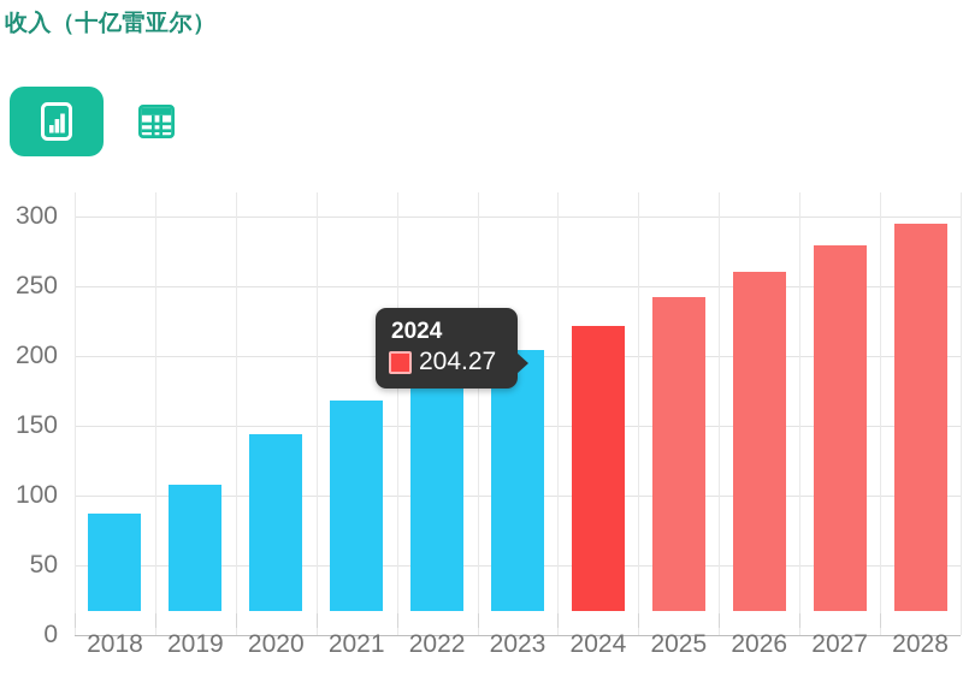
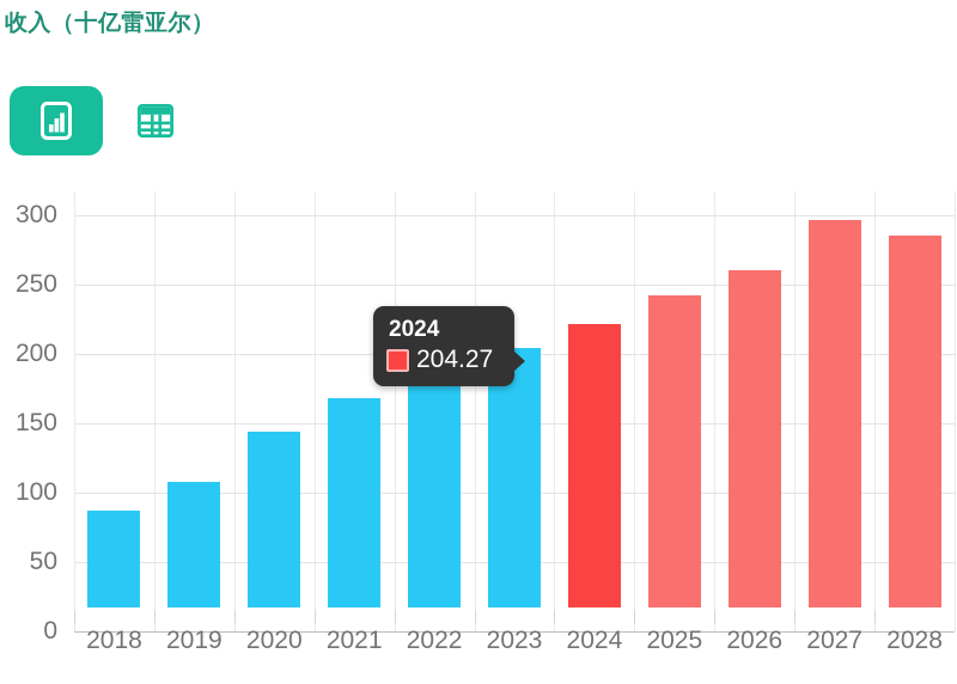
2027: 262 -> 279
2028: 278 -> 268
